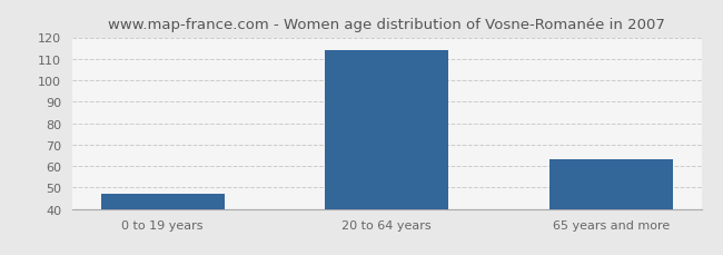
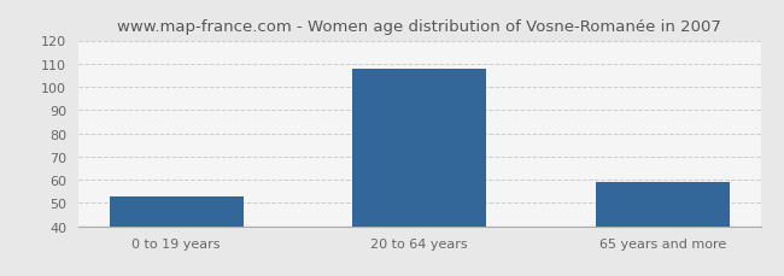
0 to 19 years: 47 -> 53
20 to 64 years: 114 -> 108
65 years and more: 63 -> 59
